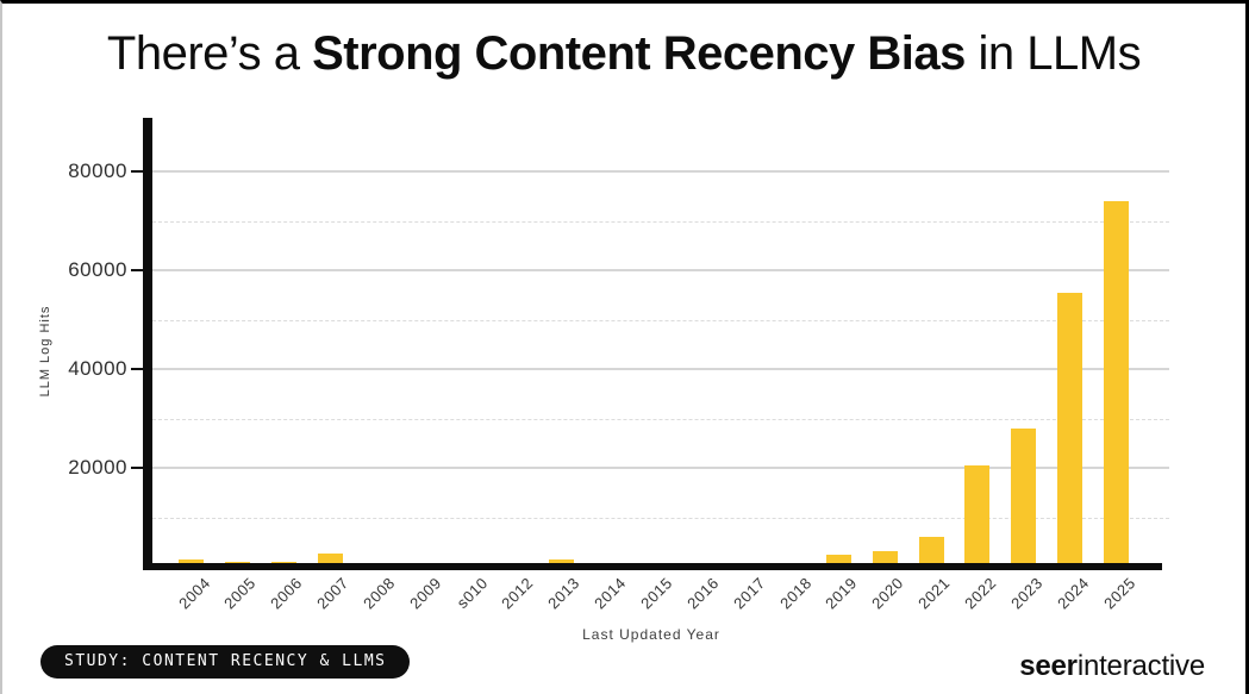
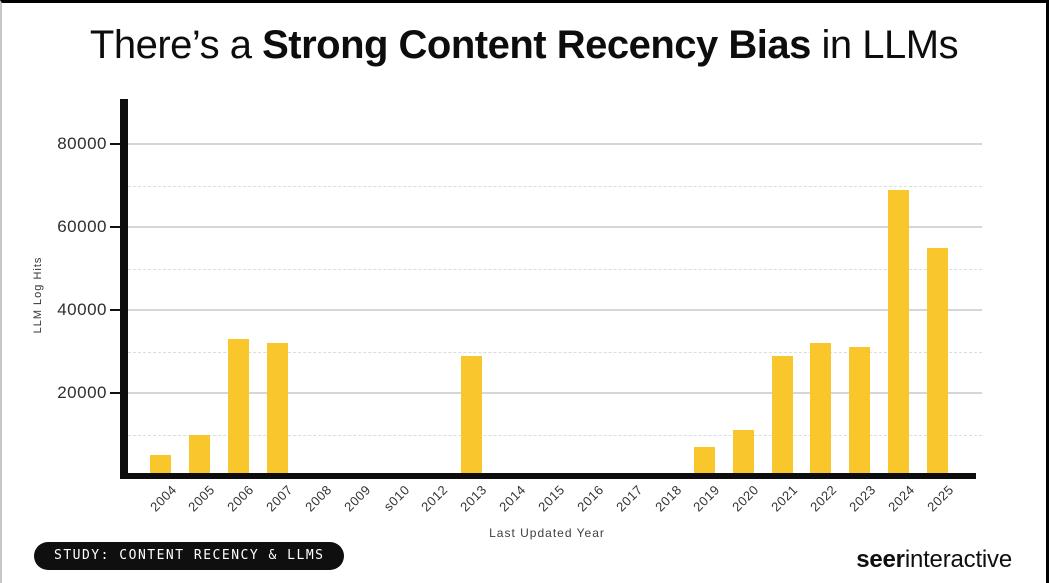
2004: 2000 -> 5000
2005: 1000 -> 10000
2006: 1000 -> 33000
2007: 3000 -> 32000
2013: 1000 -> 29000
2019: 2000 -> 7000
2020: 3000 -> 11000
2021: 6000 -> 29000
2022: 20000 -> 32000
2023: 28000 -> 31000
2024: 56000 -> 69000
2025: 74000 -> 55000
